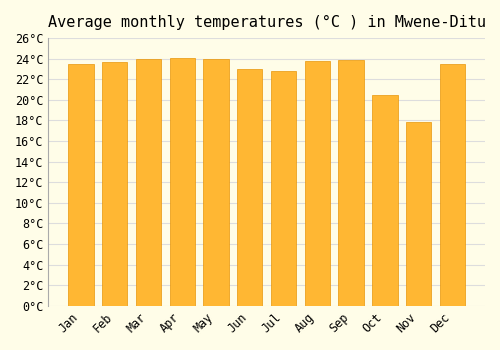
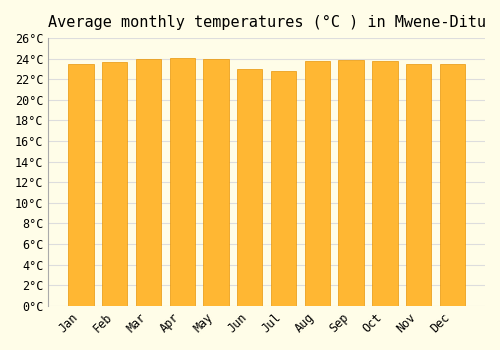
Oct: 20.5°C -> 23.8°C
Nov: 17.9°C -> 23.5°C
